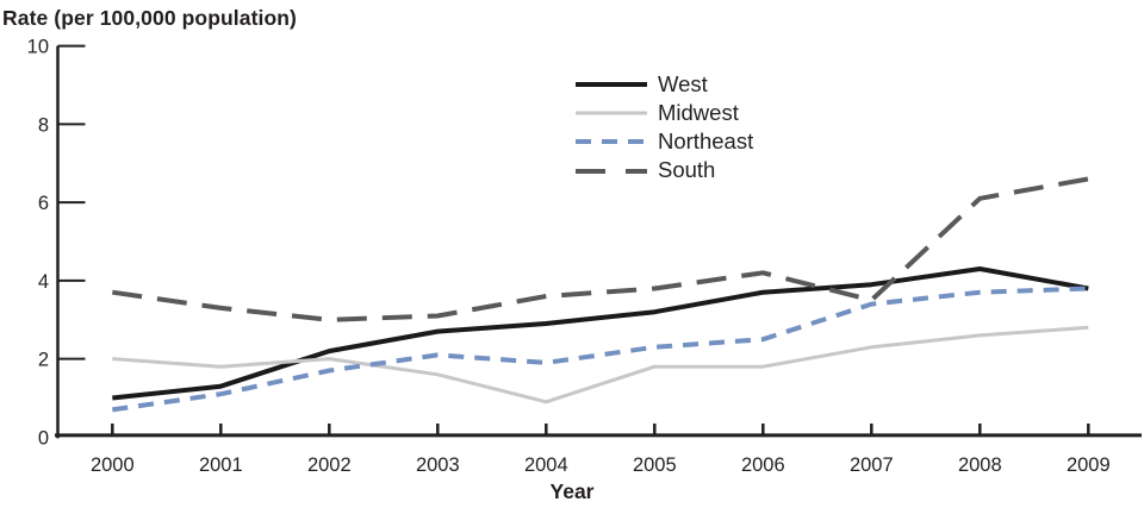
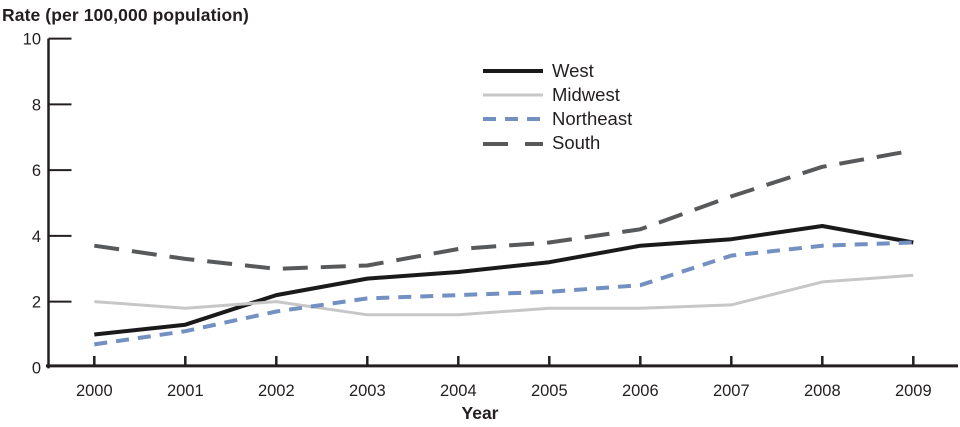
Midwest/2004: 0.9 -> 1.6
Northeast/2004: 1.9 -> 2.2
Midwest/2007: 2.3 -> 1.9
South/2007: 3.5 -> 5.2
